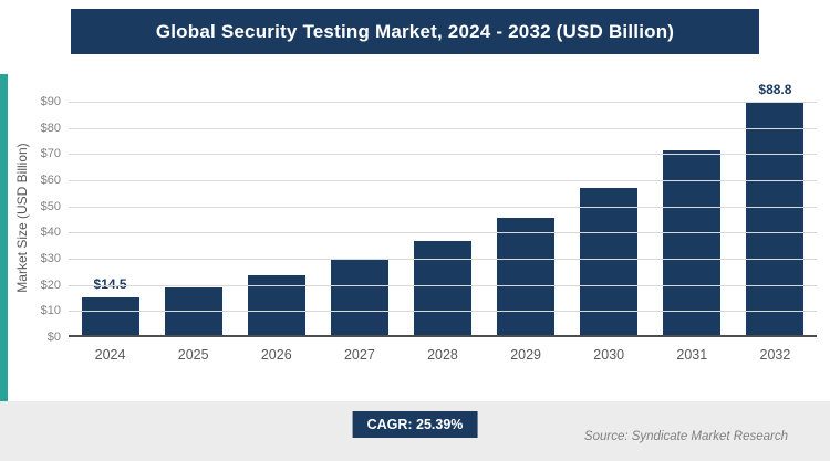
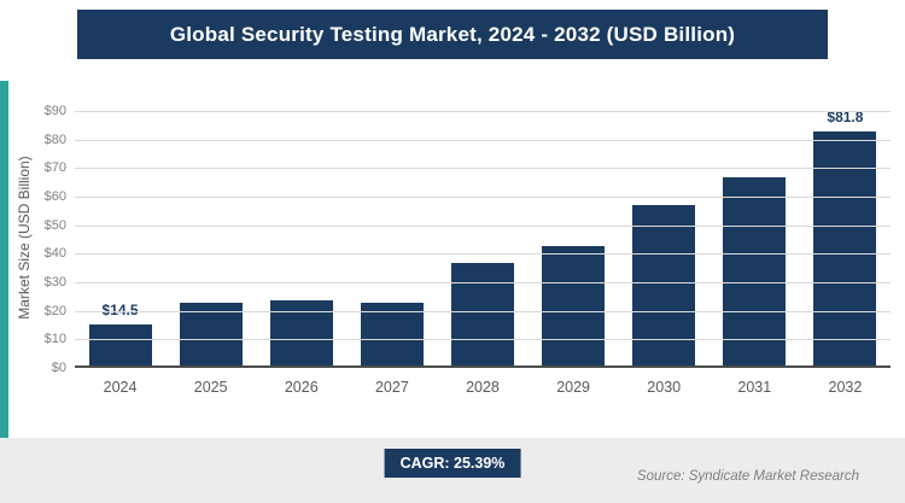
2025: $18 -> $22
2027: $29 -> $22
2029: $45 -> $42
2031: $71 -> $66
2032: $88.8 -> $81.8
